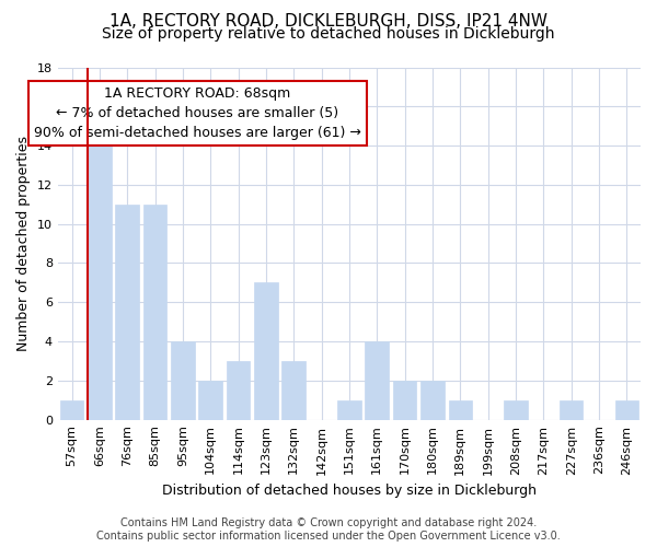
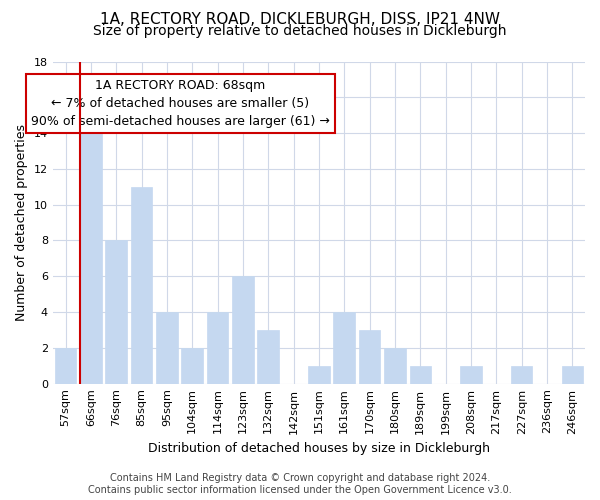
57sqm: 1 -> 2
76sqm: 11 -> 8
114sqm: 3 -> 4
123sqm: 7 -> 6
170sqm: 2 -> 3
